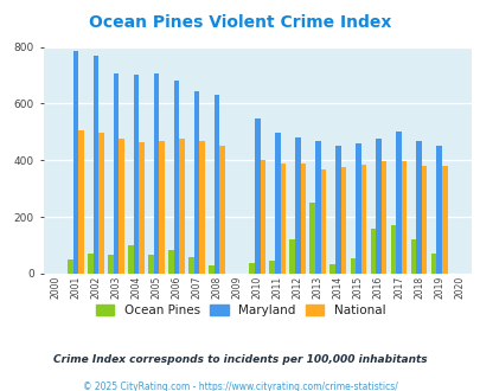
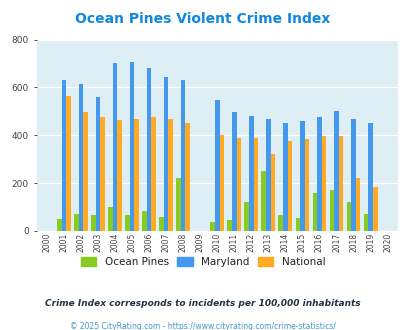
Maryland/2001: 785 -> 630
National/2001: 507 -> 565
Maryland/2002: 770 -> 615
Maryland/2003: 707 -> 560
Ocean Pines/2008: 28 -> 220
National/2013: 367 -> 320
Ocean Pines/2014: 32 -> 65
National/2018: 380 -> 220
National/2019: 380 -> 185
